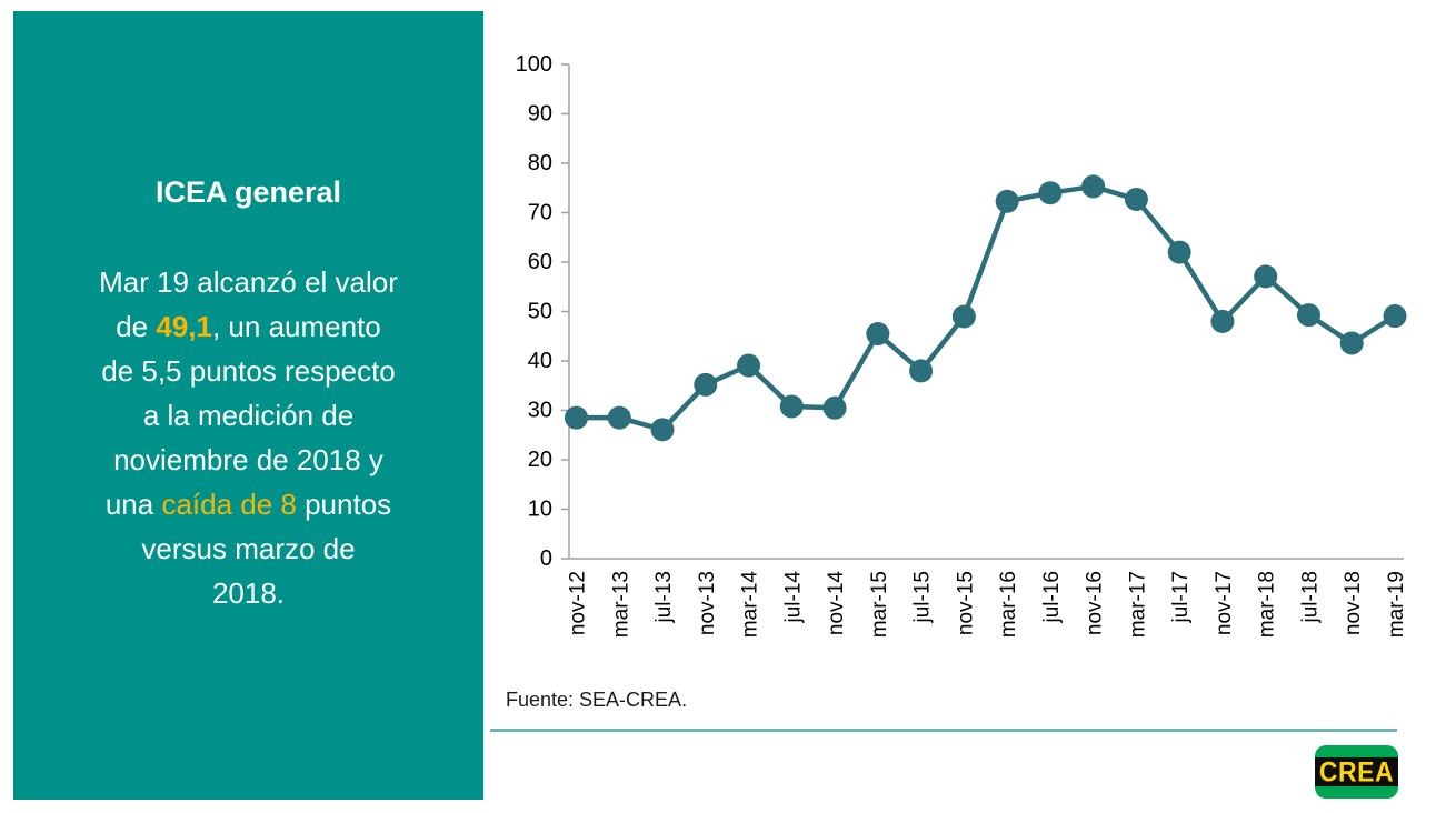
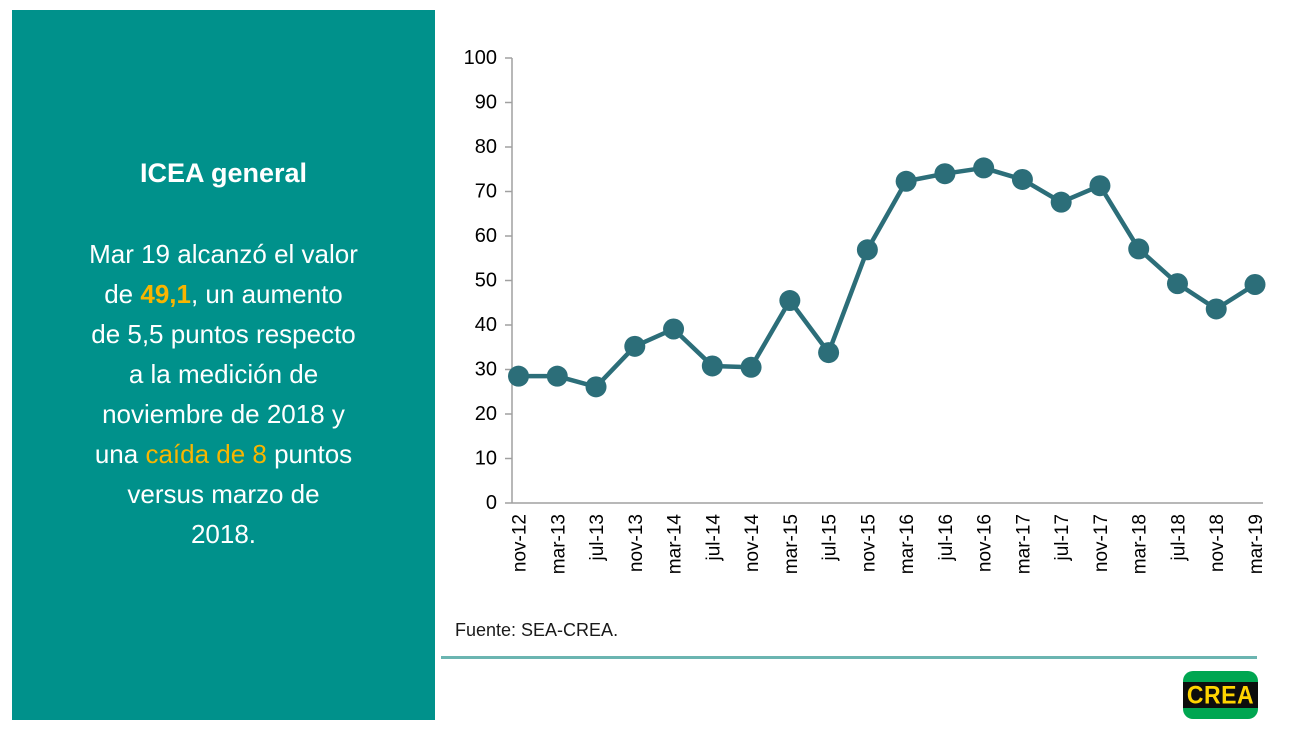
jul-15: 38 -> 34
nov-15: 49 -> 57
jul-17: 62 -> 68
nov-17: 48 -> 71
